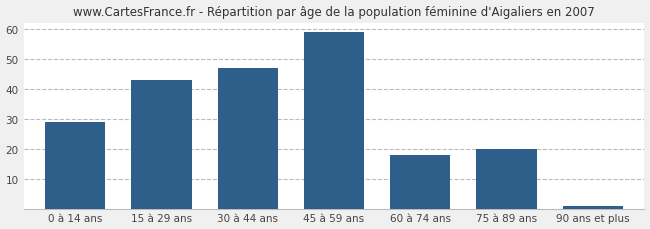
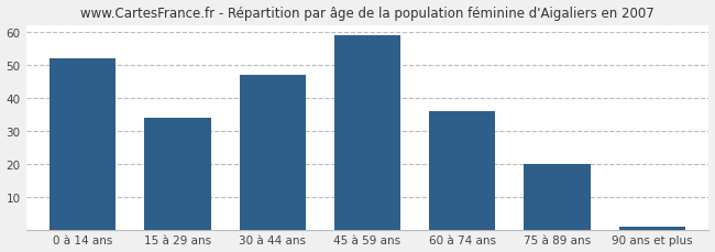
0 à 14 ans: 29 -> 52
15 à 29 ans: 43 -> 34
60 à 74 ans: 18 -> 36
